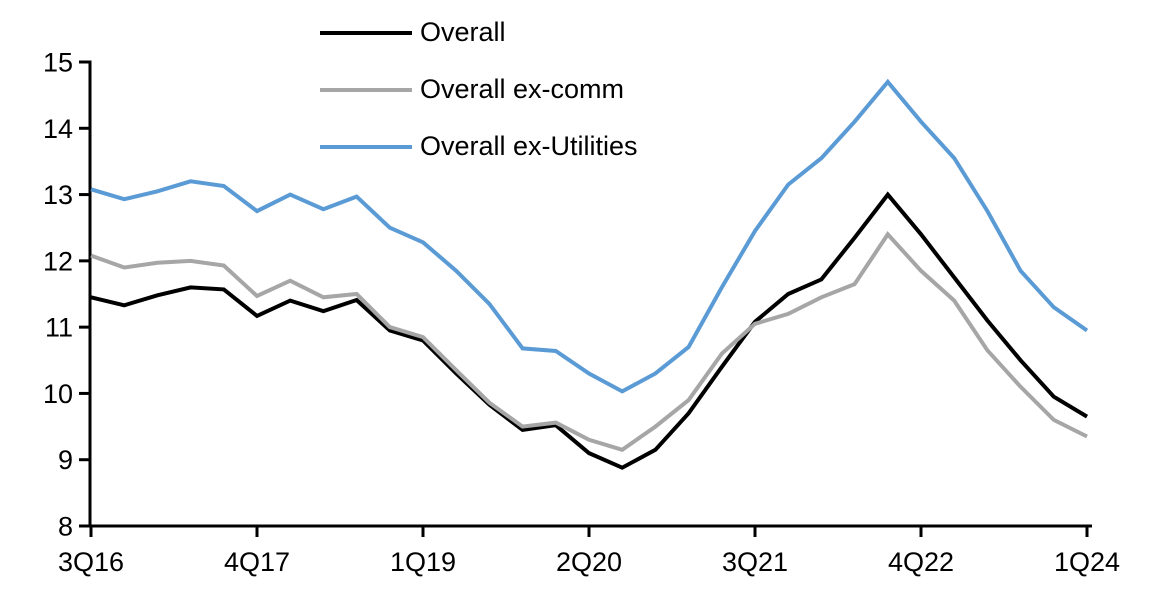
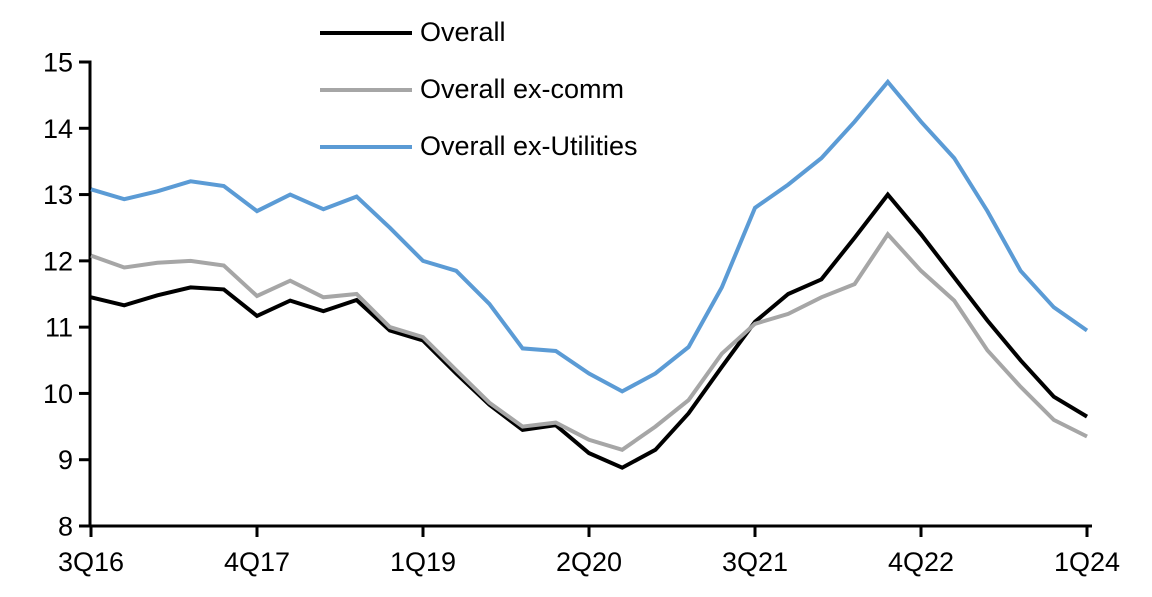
Overall ex-Utilities/1Q19: 12.3 -> 12.0
Overall ex-Utilities/3Q21: 12.4 -> 12.8
